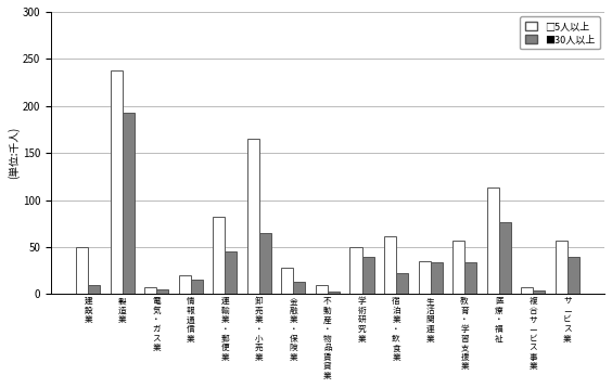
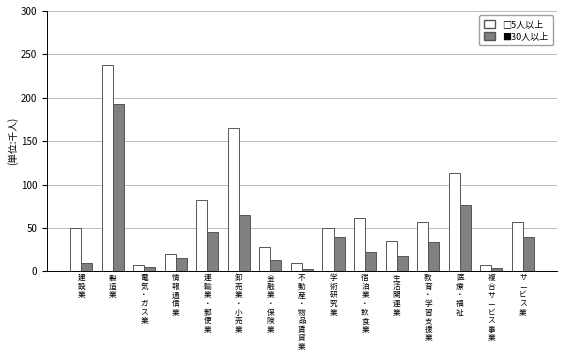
■30人以上/生 活 関 連 業: 34 -> 18
